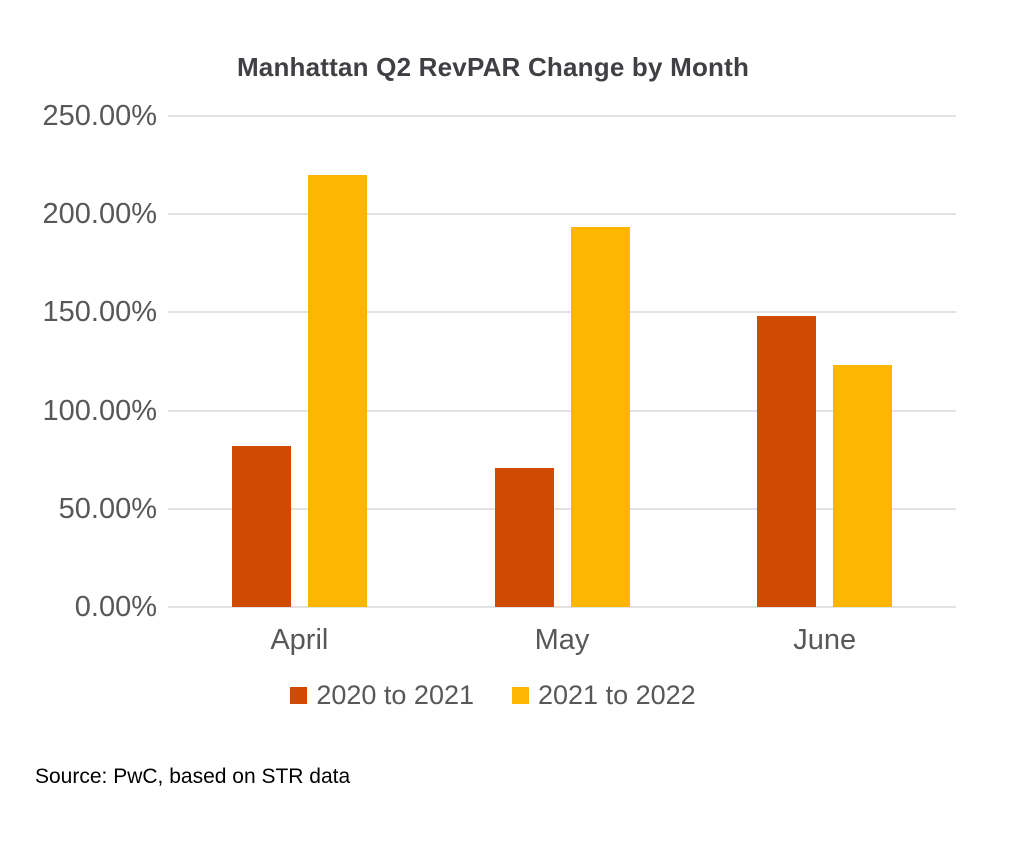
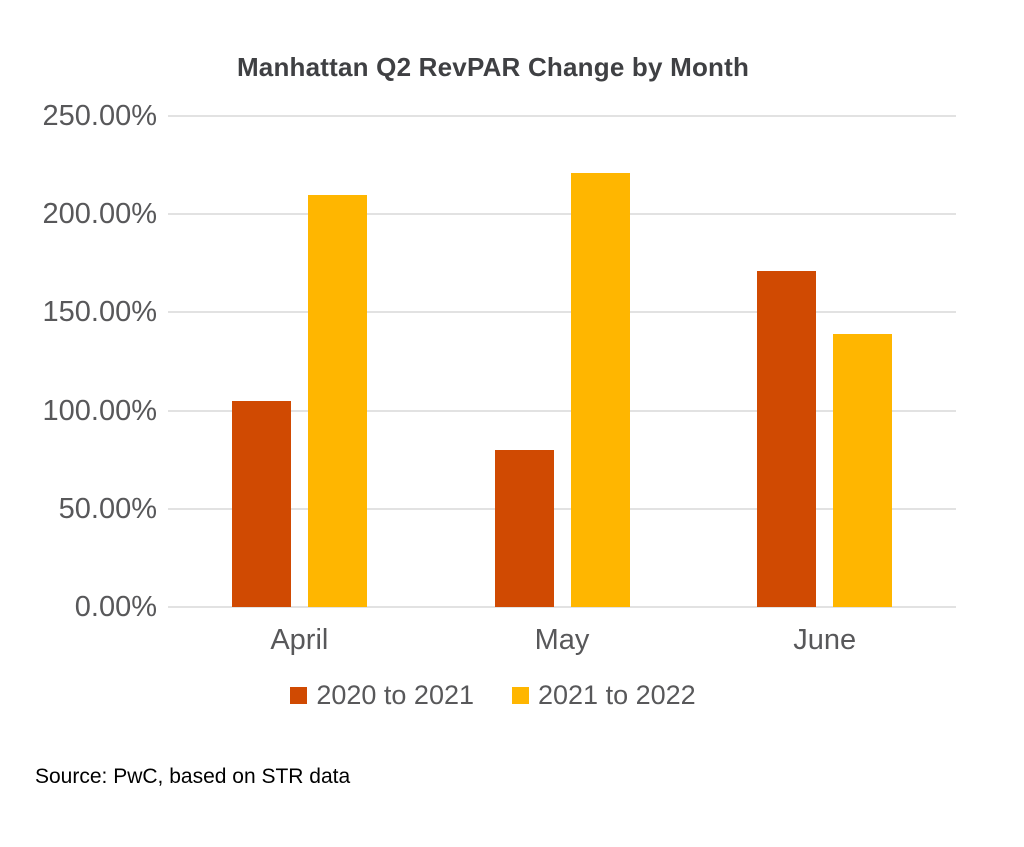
2020 to 2021/April: 82% -> 105%
2021 to 2022/April: 220% -> 210%
2020 to 2021/May: 71% -> 80%
2021 to 2022/May: 194% -> 221%
2020 to 2021/June: 148% -> 171%
2021 to 2022/June: 123% -> 139%
